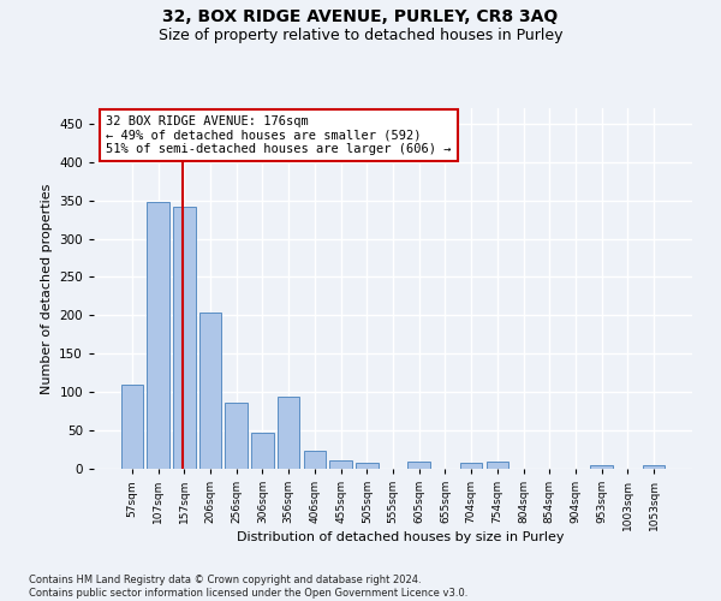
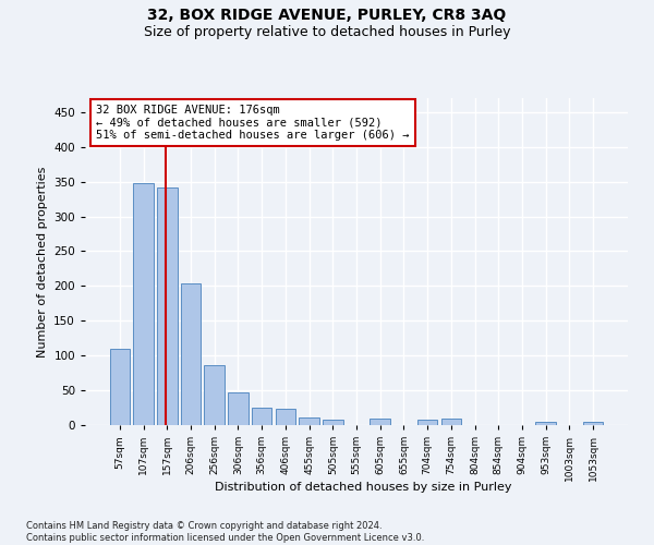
356sqm: 94 -> 25
